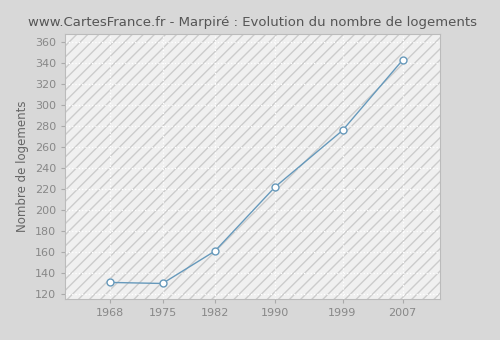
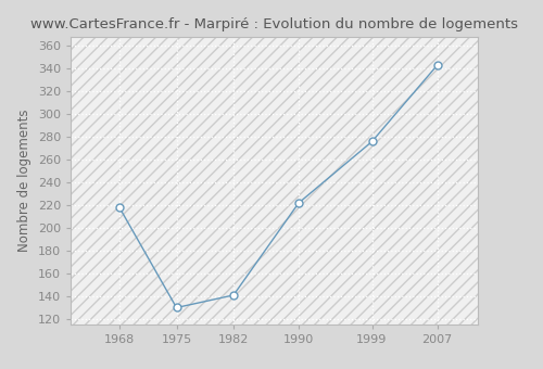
1968: 131 -> 218
1982: 161 -> 141
